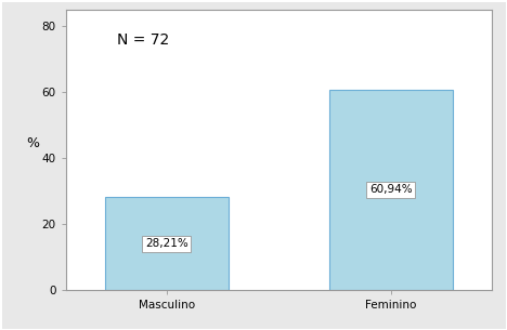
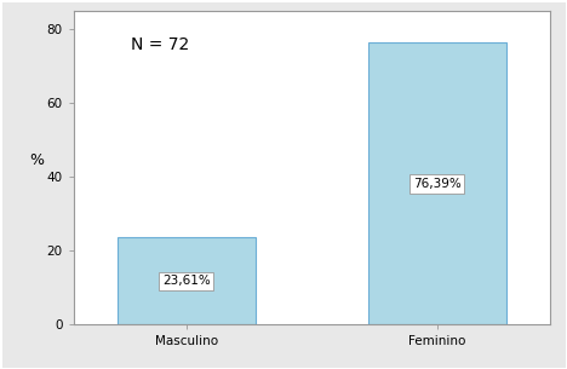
Masculino: 28,21% -> 23,61%
Feminino: 60,94% -> 76,39%
